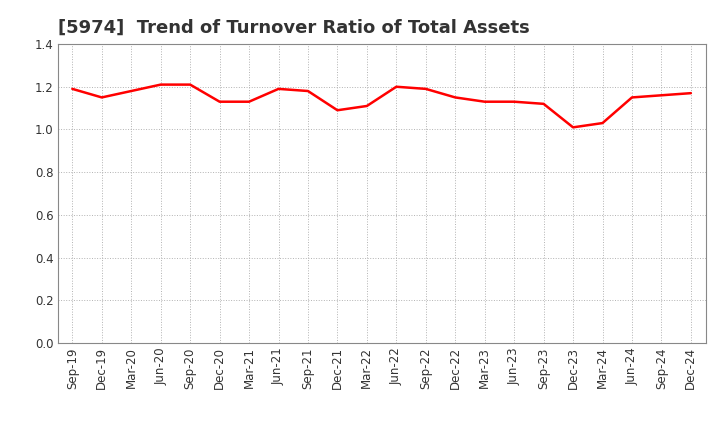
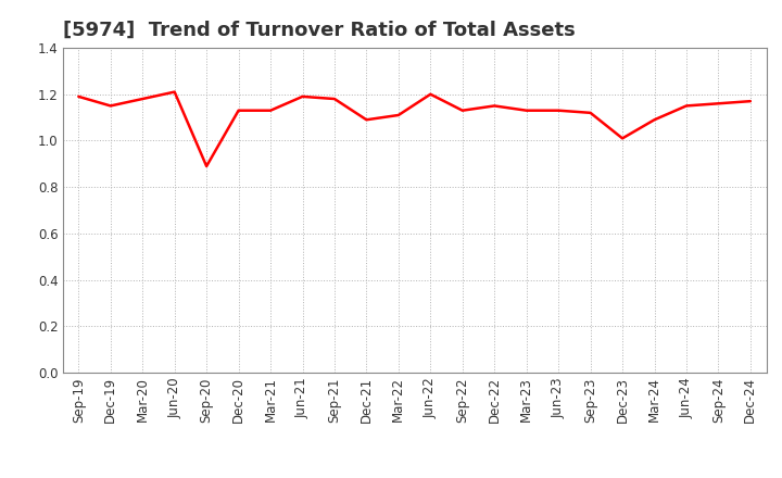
Sep-20: 1.21 -> 0.89
Sep-22: 1.19 -> 1.13
Mar-24: 1.03 -> 1.09
